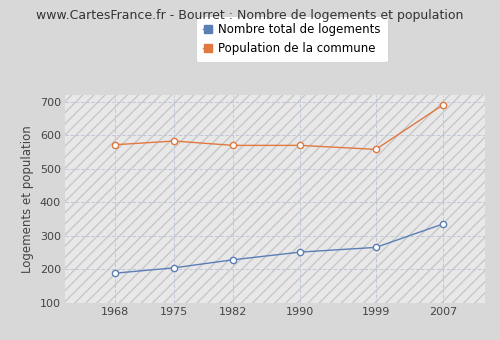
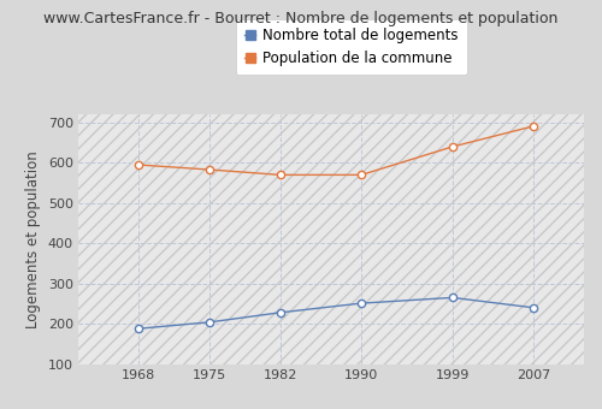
Population de la commune/1968: 572 -> 595
Population de la commune/1999: 558 -> 640
Nombre total de logements/2007: 335 -> 240
